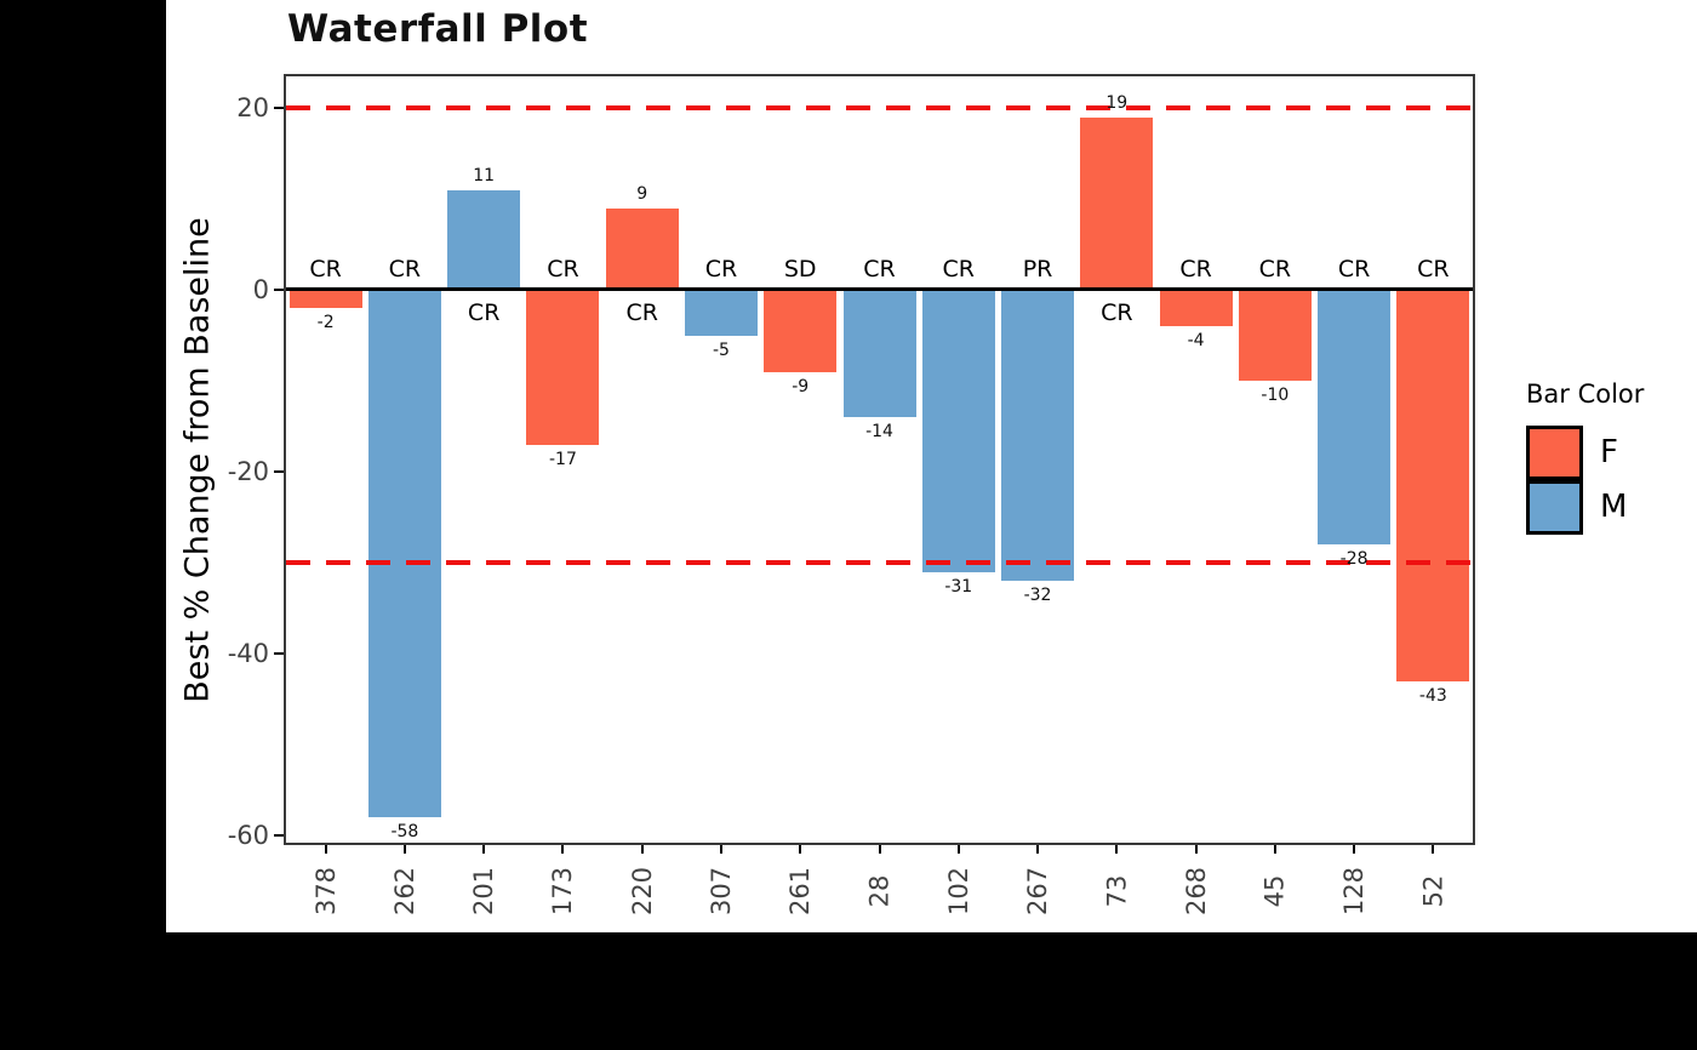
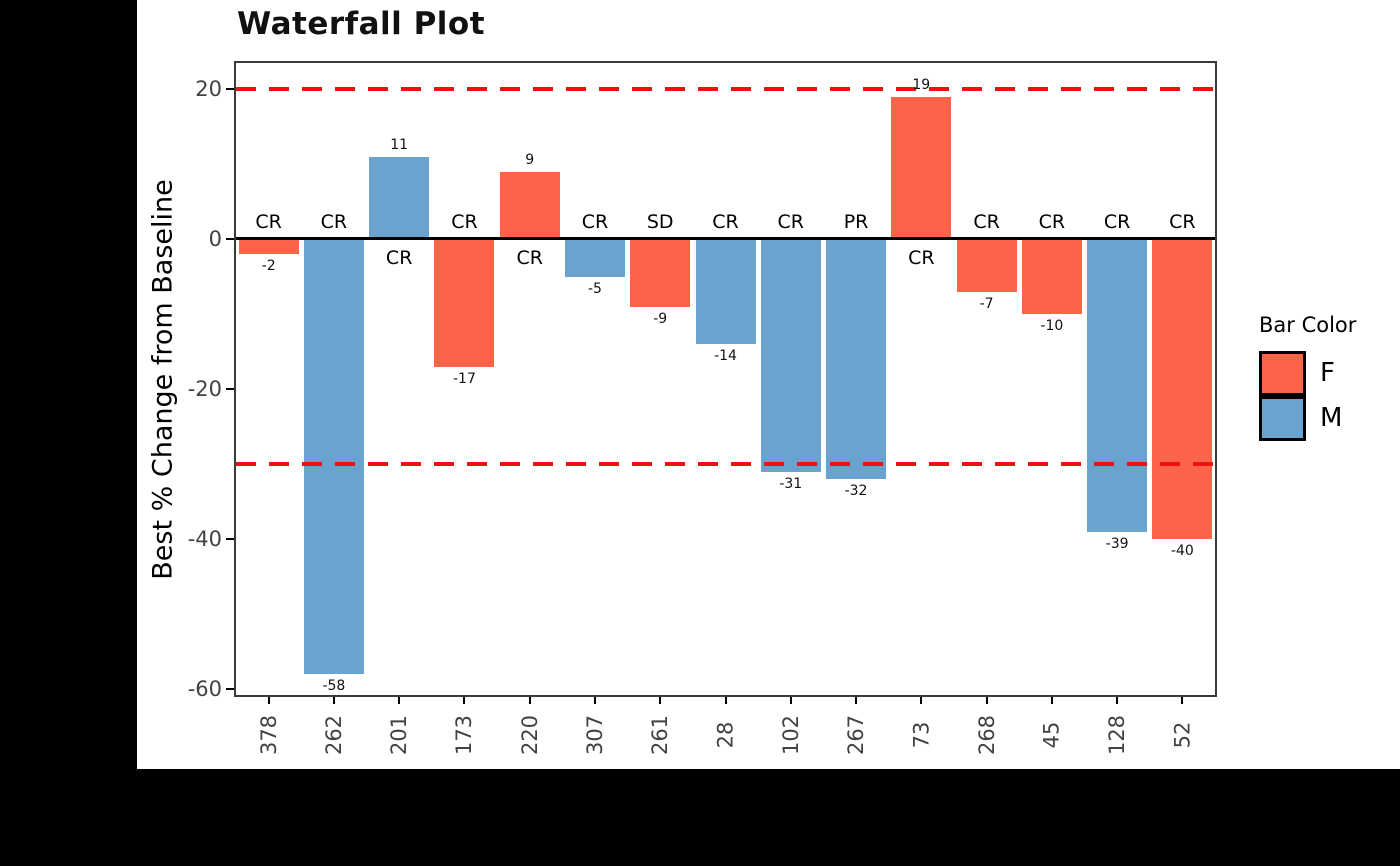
268: -4 -> -7
128: -28 -> -39
52: -43 -> -40
